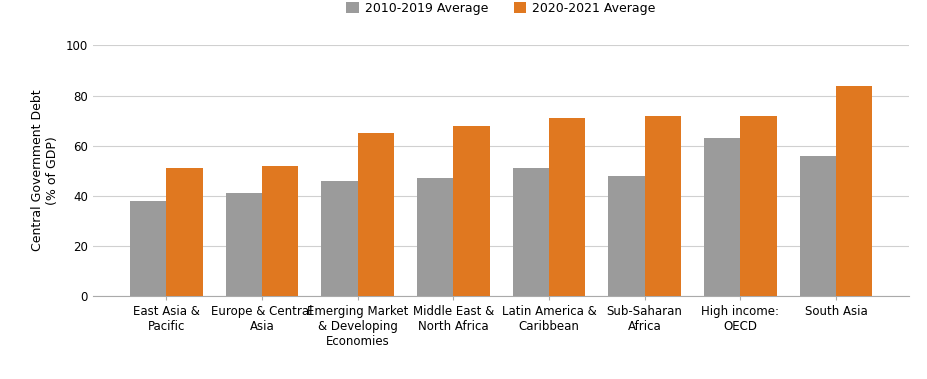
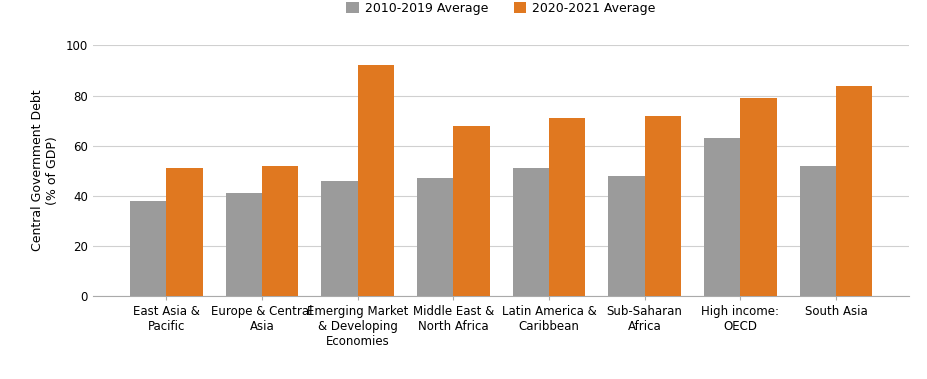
2020-2021 Average/Emerging Market & Developing Economies: 65 -> 92
2020-2021 Average/High income: OECD: 72 -> 79
2010-2019 Average/South Asia: 56 -> 52
